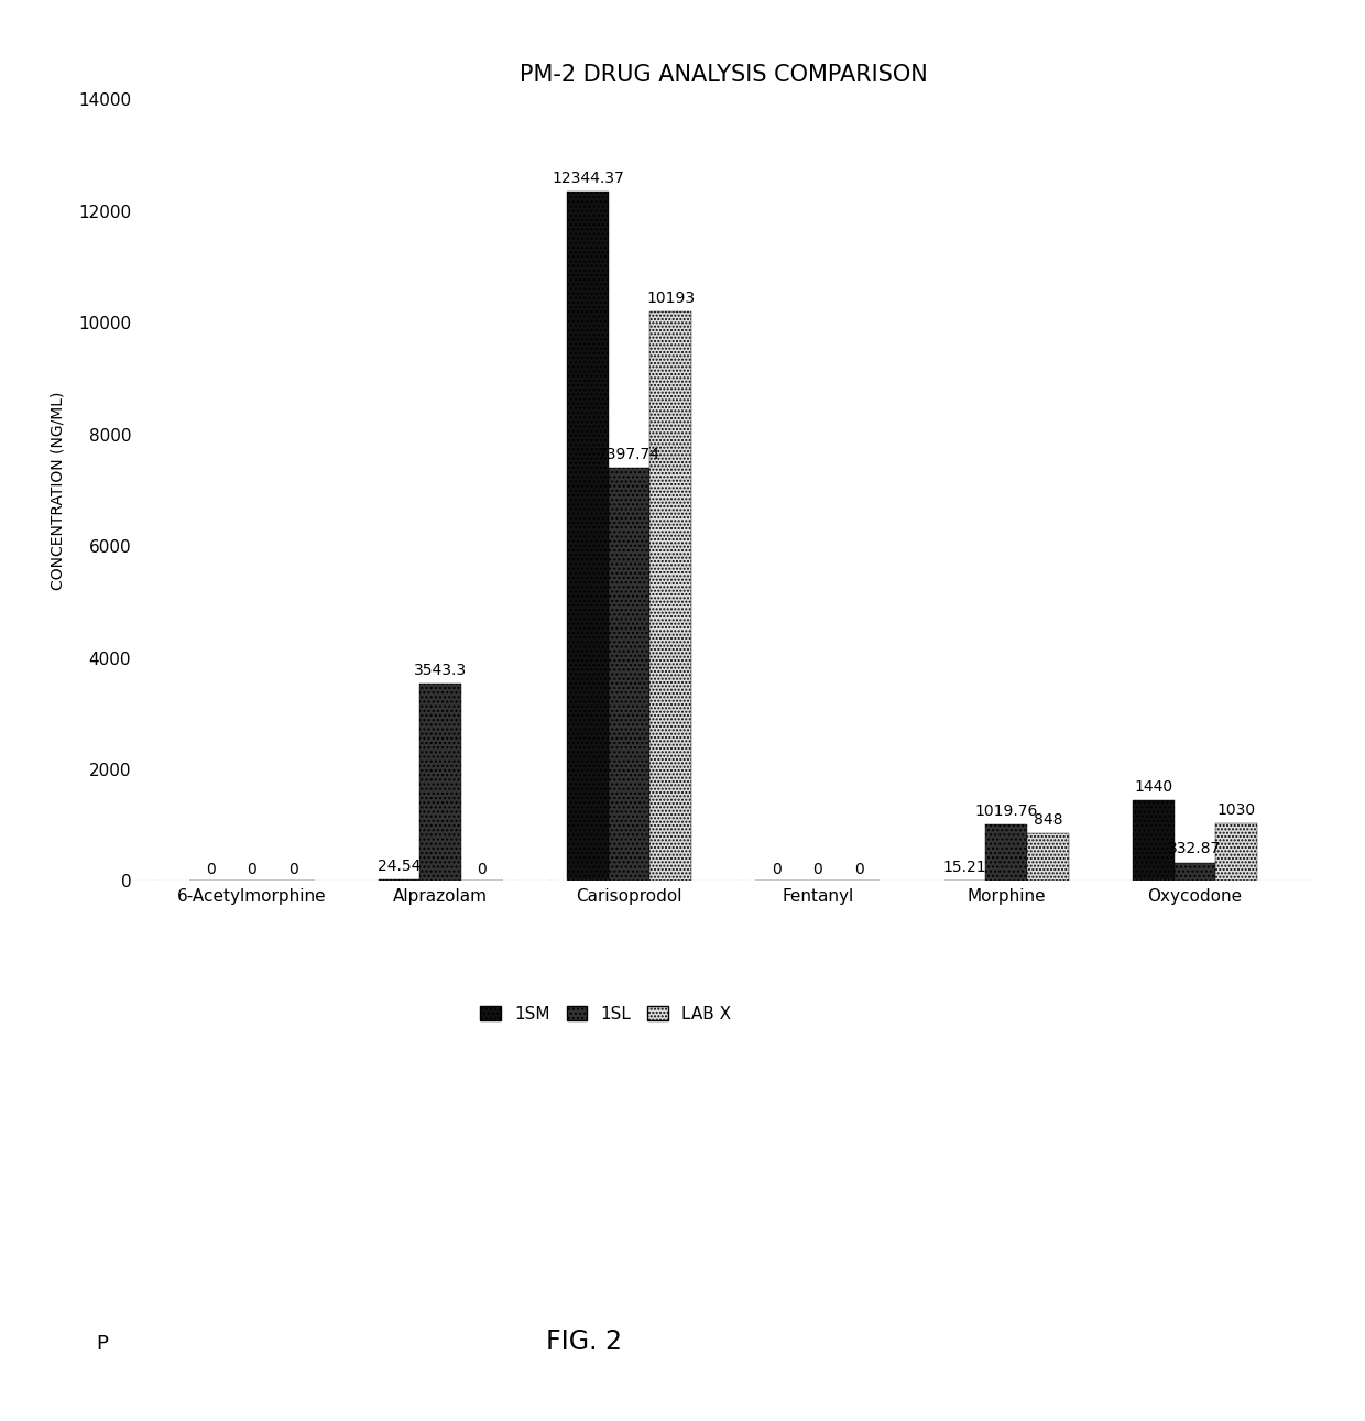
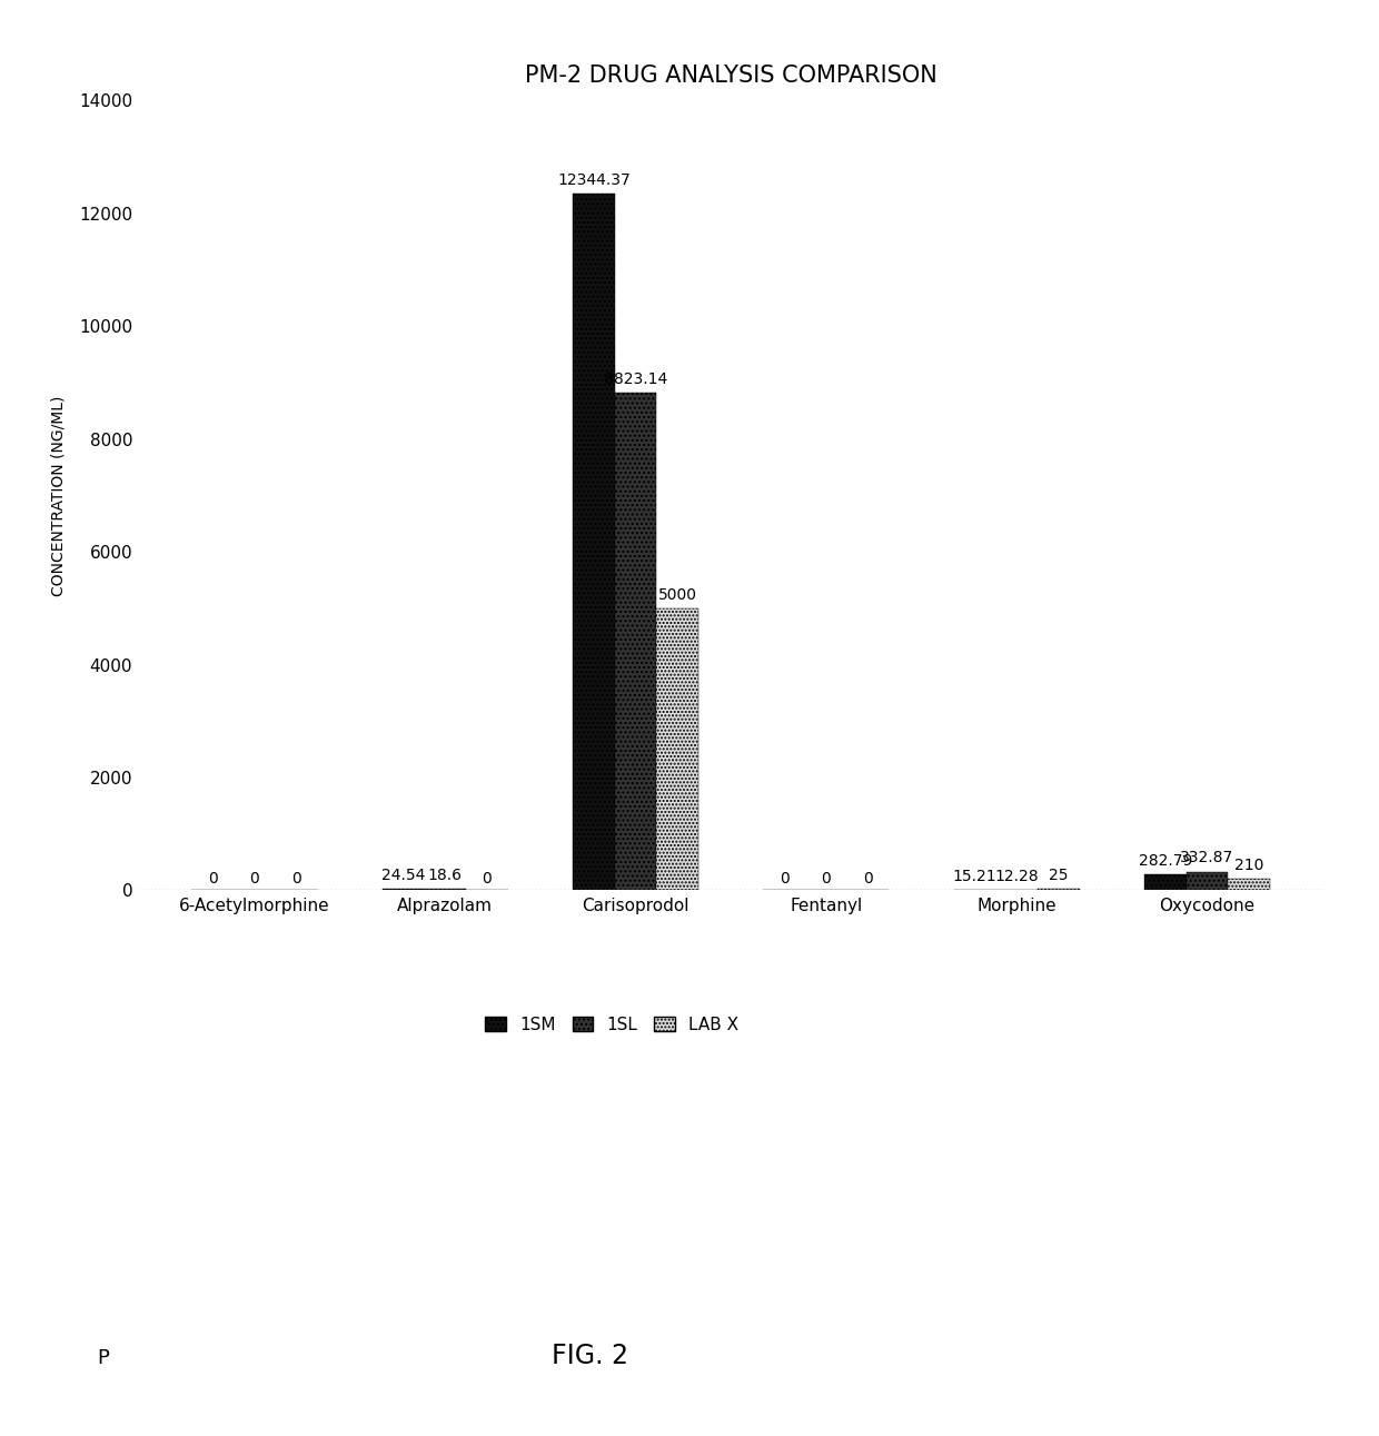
1SL/Alprazolam: 3543.3 -> 18.6
1SL/Carisoprodol: 7397.74 -> 8823.14
LAB X/Carisoprodol: 10193 -> 5000
1SL/Morphine: 1019.76 -> 12.28
LAB X/Morphine: 848 -> 25
1SM/Oxycodone: 1440 -> 280
LAB X/Oxycodone: 1030 -> 210
